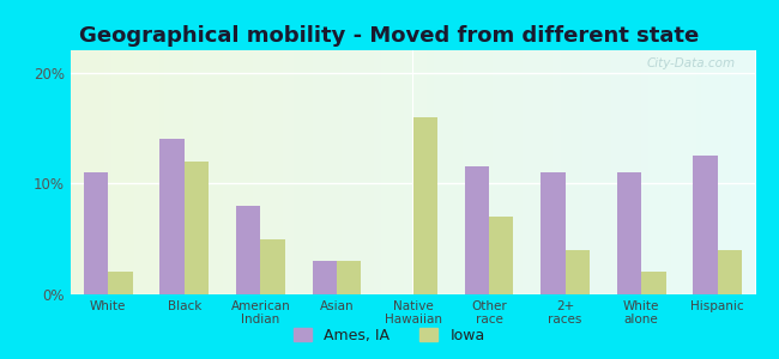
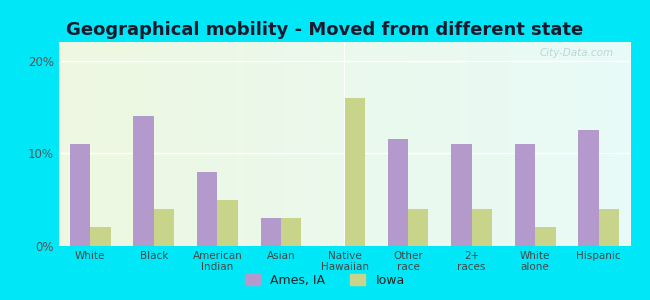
Iowa/Black: 12% -> 4%
Iowa/Other race: 7% -> 4%
